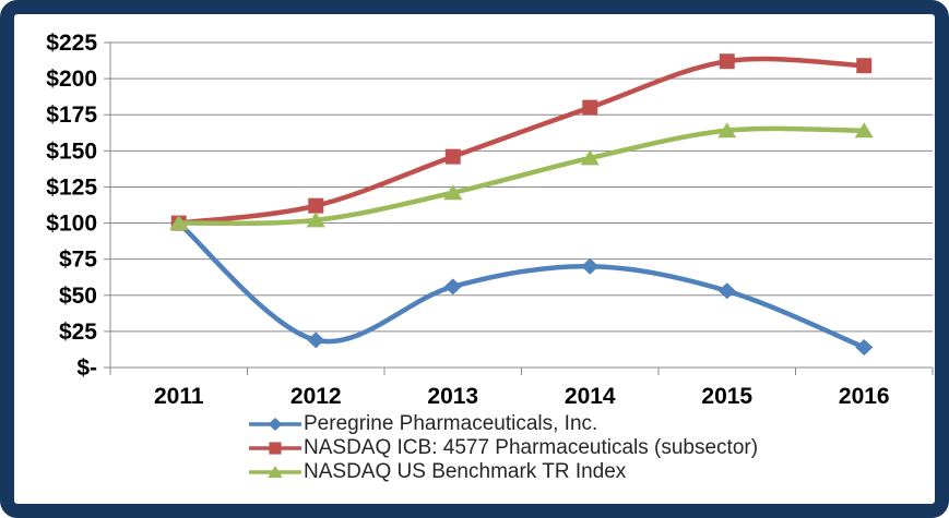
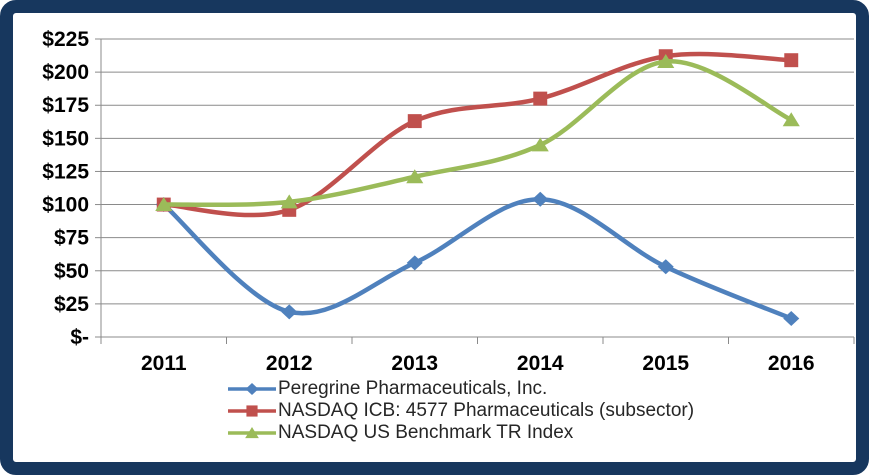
NASDAQ ICB: 4577 Pharmaceuticals (subsector)/2012: $112 -> $96
NASDAQ ICB: 4577 Pharmaceuticals (subsector)/2013: $146 -> $163
Peregrine Pharmaceuticals, Inc./2014: $70 -> $104
NASDAQ US Benchmark TR Index/2015: $164 -> $208
